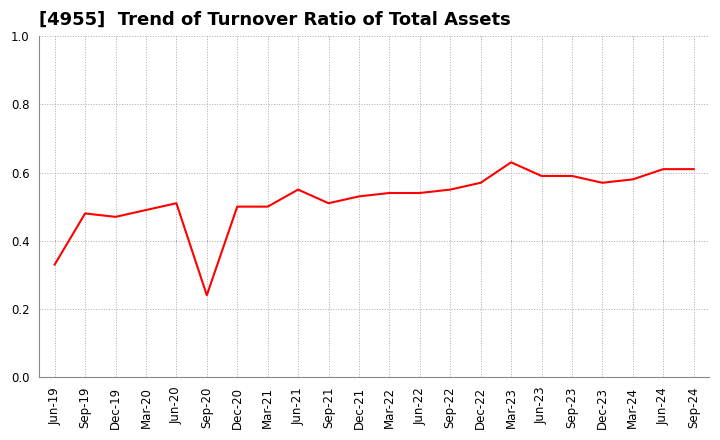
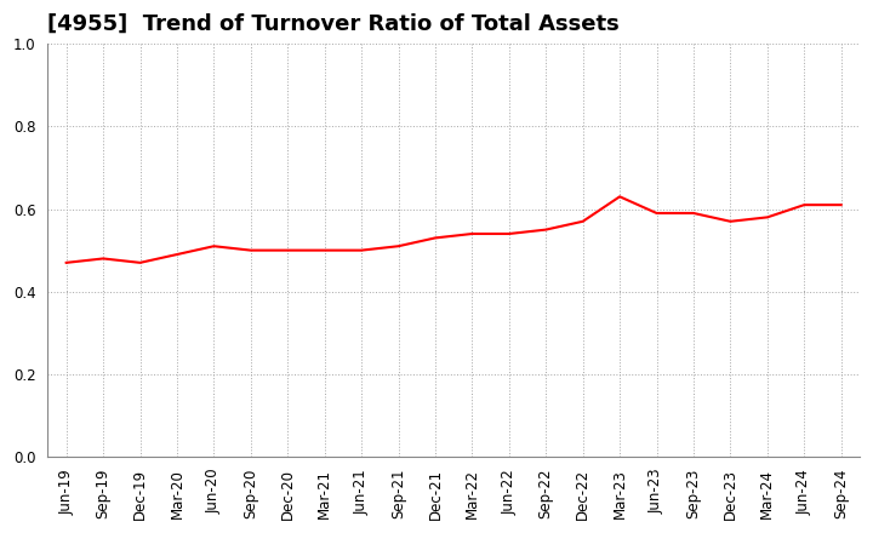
Jun-19: 0.33 -> 0.47
Sep-20: 0.24 -> 0.50
Jun-21: 0.55 -> 0.50
